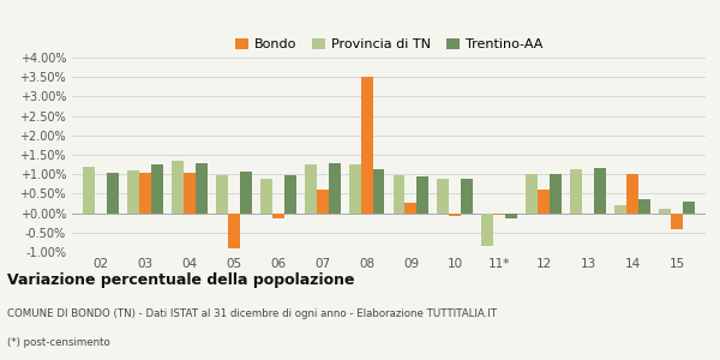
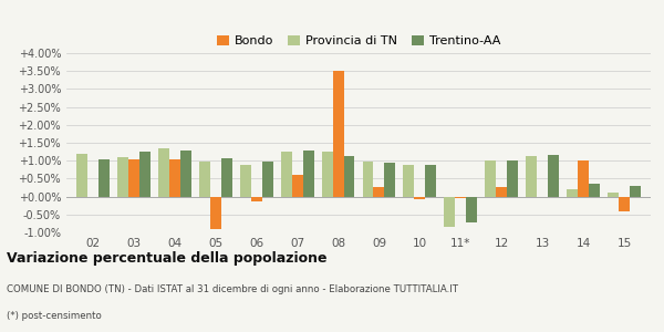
Trentino-AA/11*: -0.15% -> -0.72%
Bondo/12: 0.60% -> 0.27%
